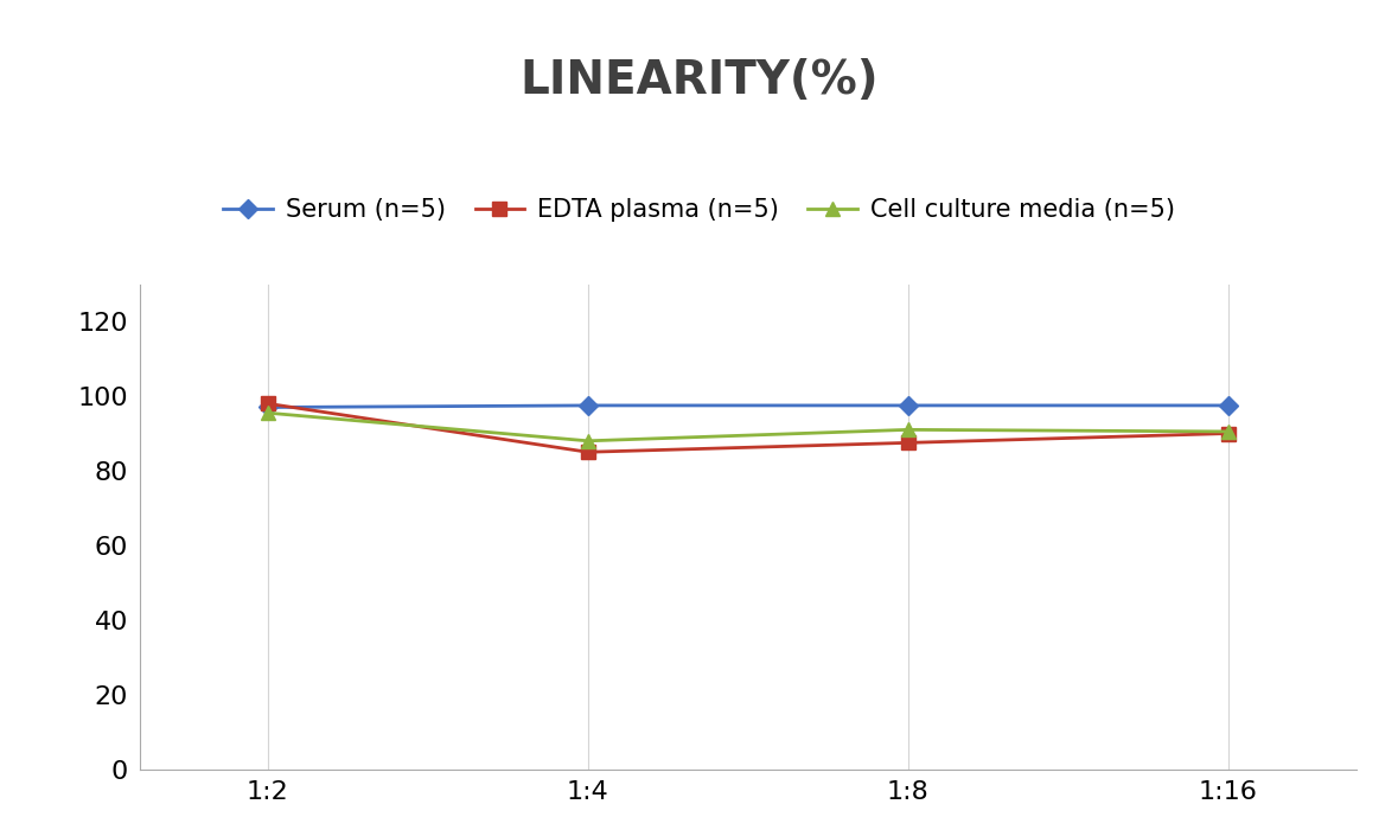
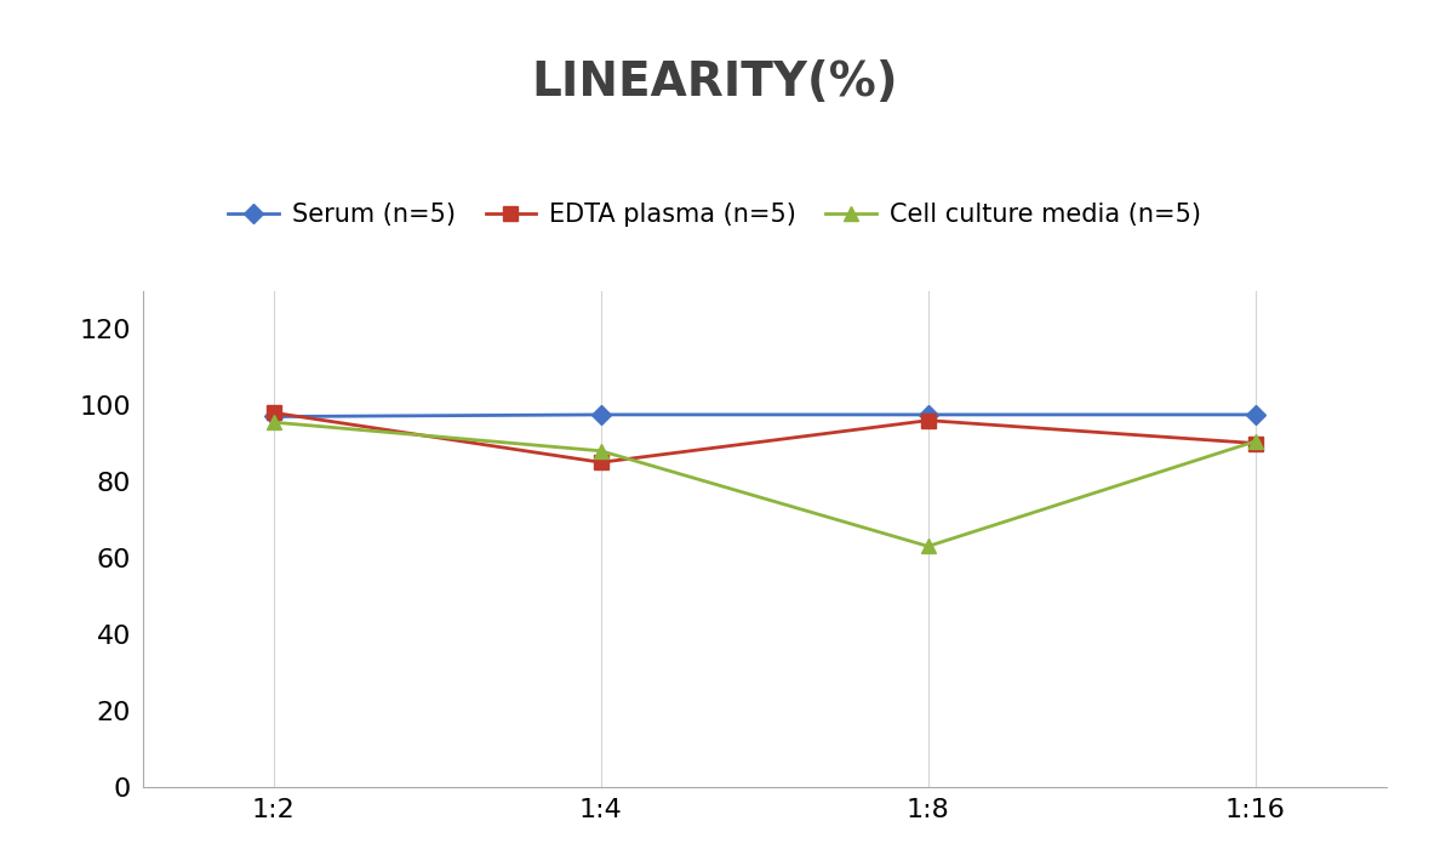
EDTA plasma (n=5)/1:8: 87.5 -> 96.0
Cell culture media (n=5)/1:8: 91.0 -> 63.0
